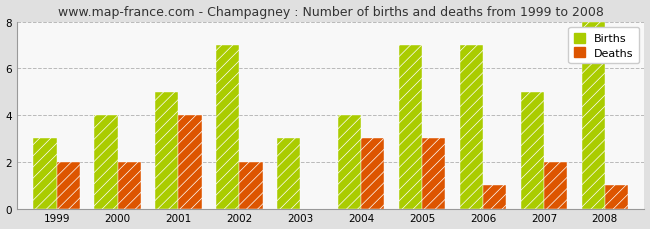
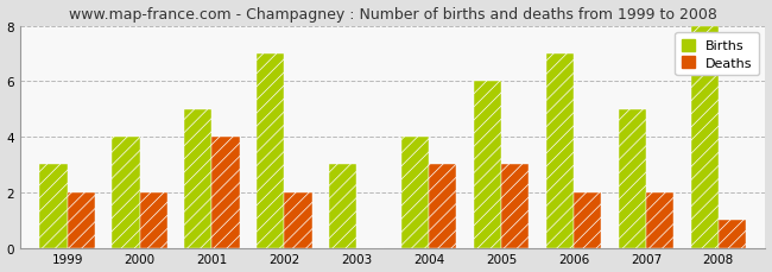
Births/2005: 7 -> 6
Deaths/2006: 1 -> 2
